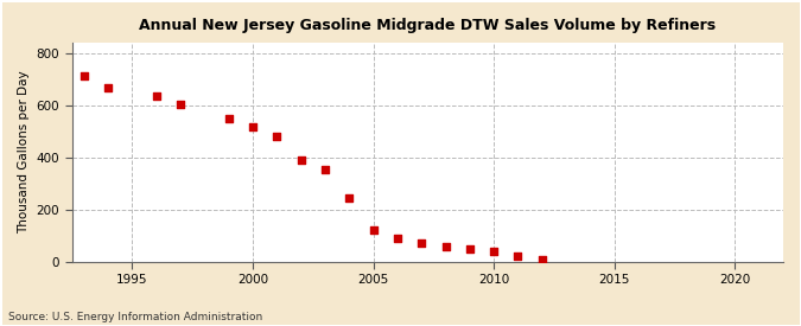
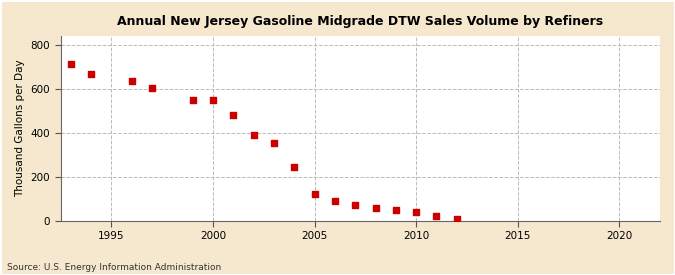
2000: 520 -> 550
